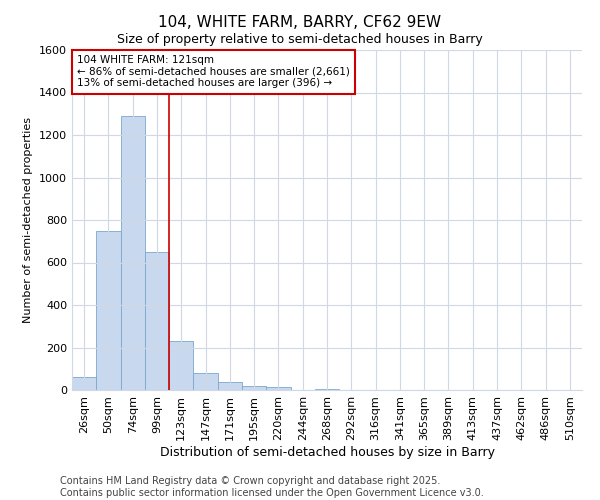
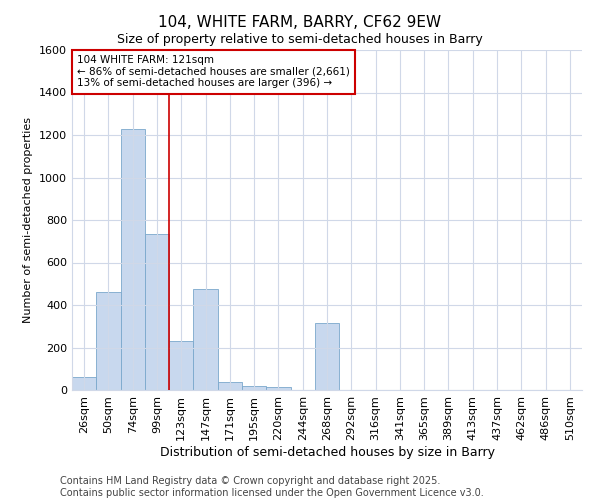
50sqm: 750 -> 460
74sqm: 1290 -> 1230
99sqm: 650 -> 735
147sqm: 80 -> 475
268sqm: 5 -> 315
